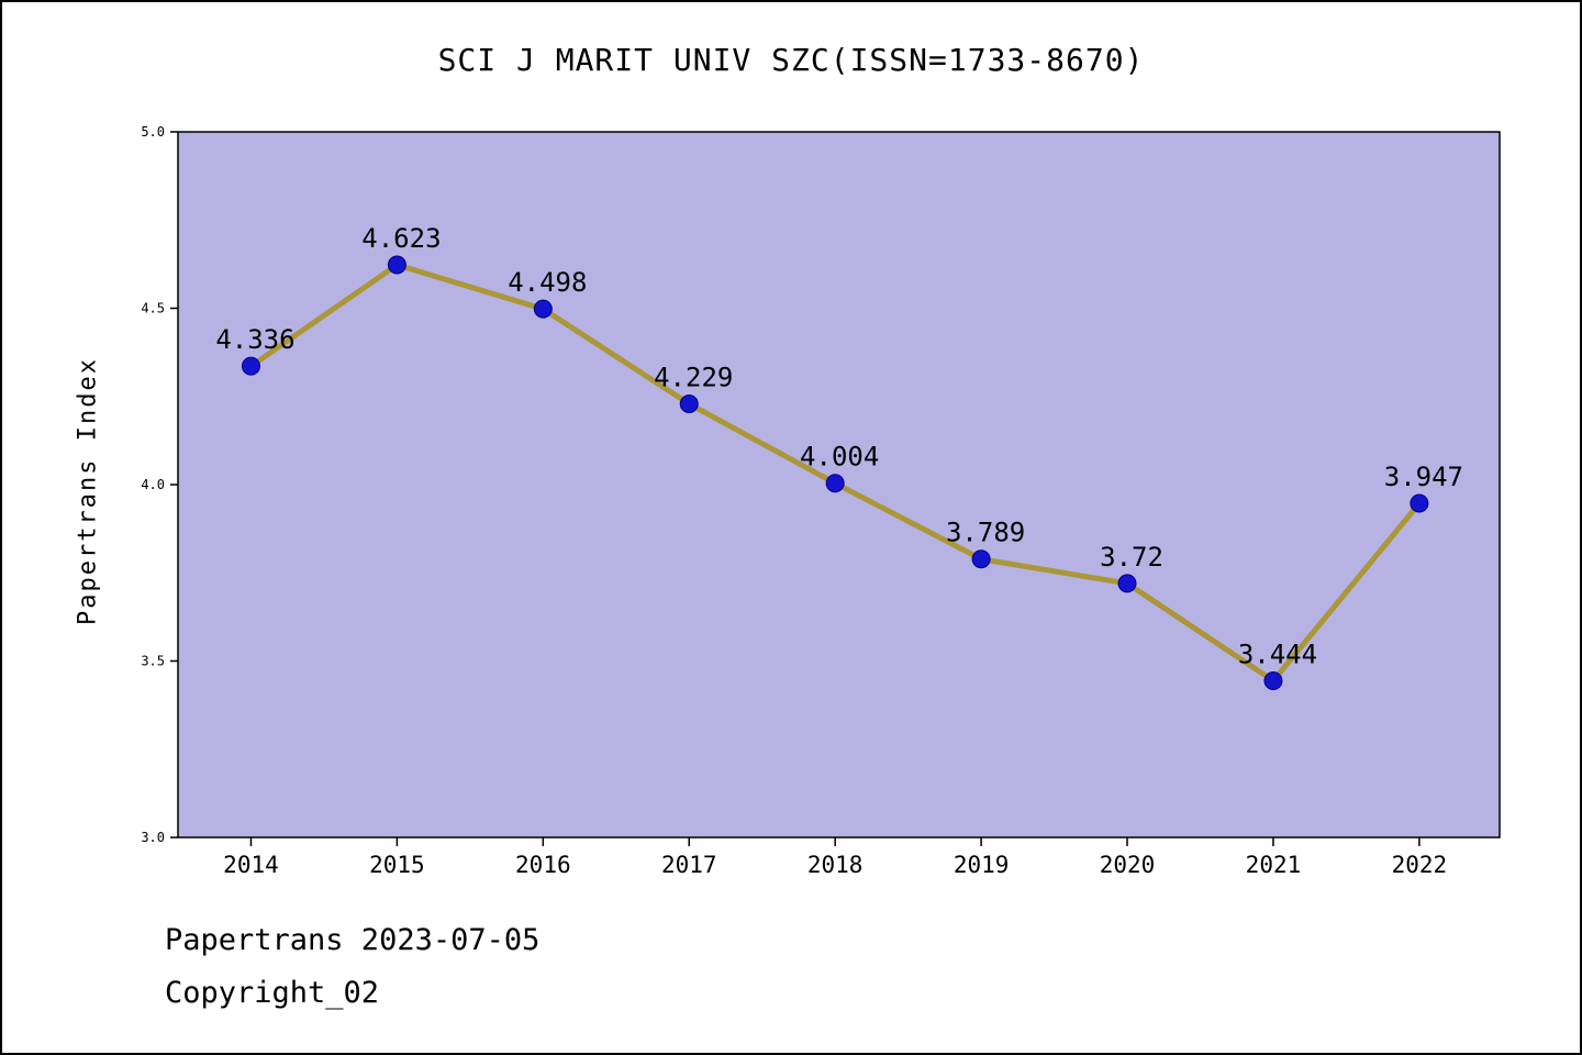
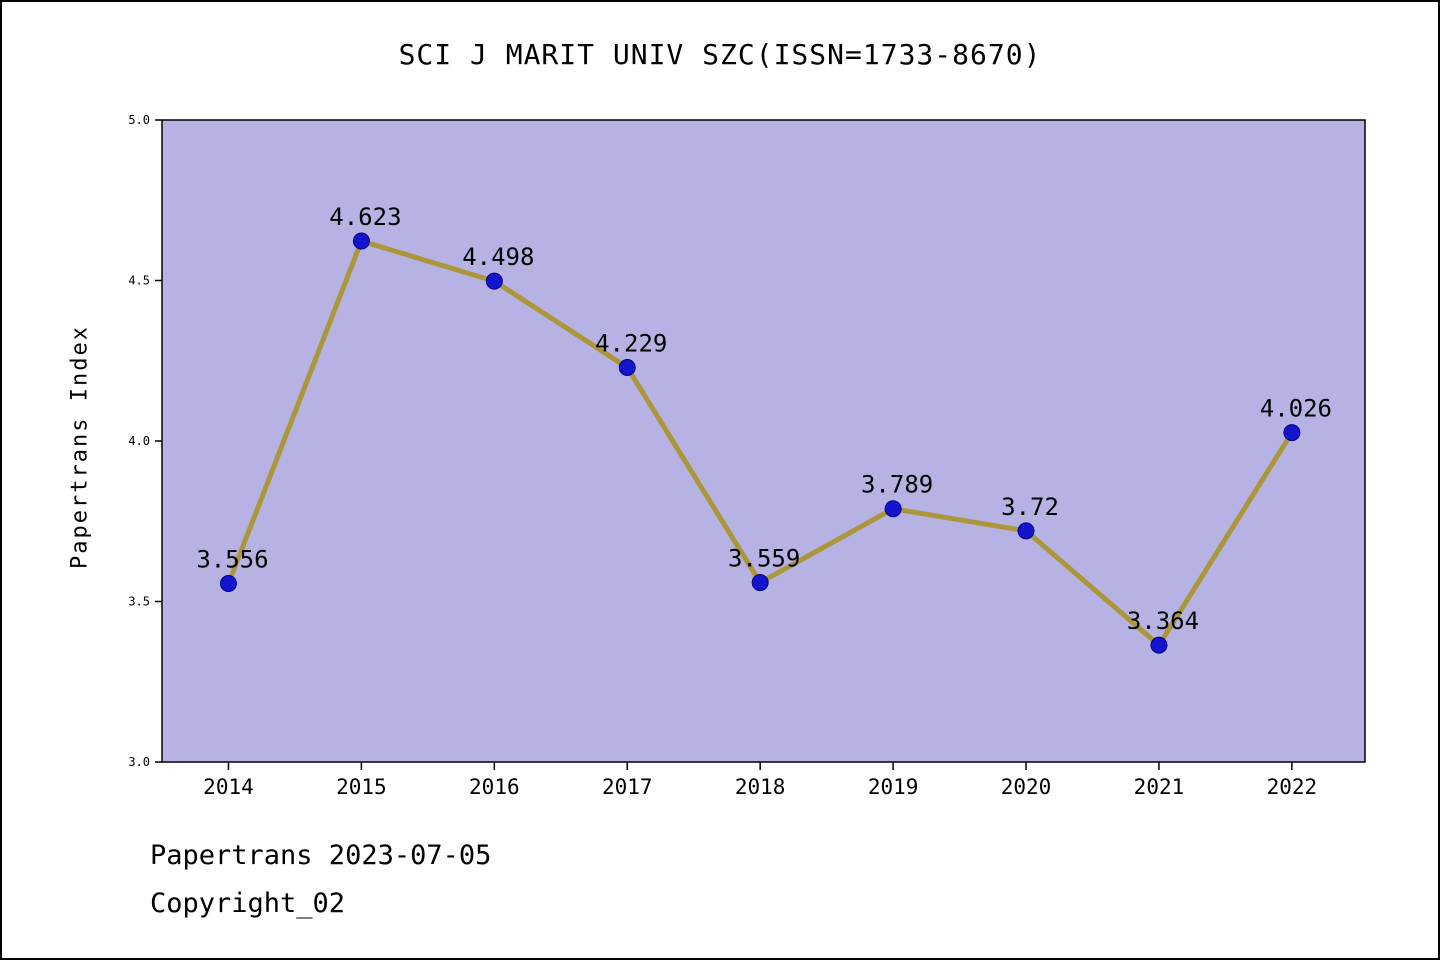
2014: 4.336 -> 3.556
2018: 4.004 -> 3.559
2021: 3.444 -> 3.364
2022: 3.947 -> 4.026
